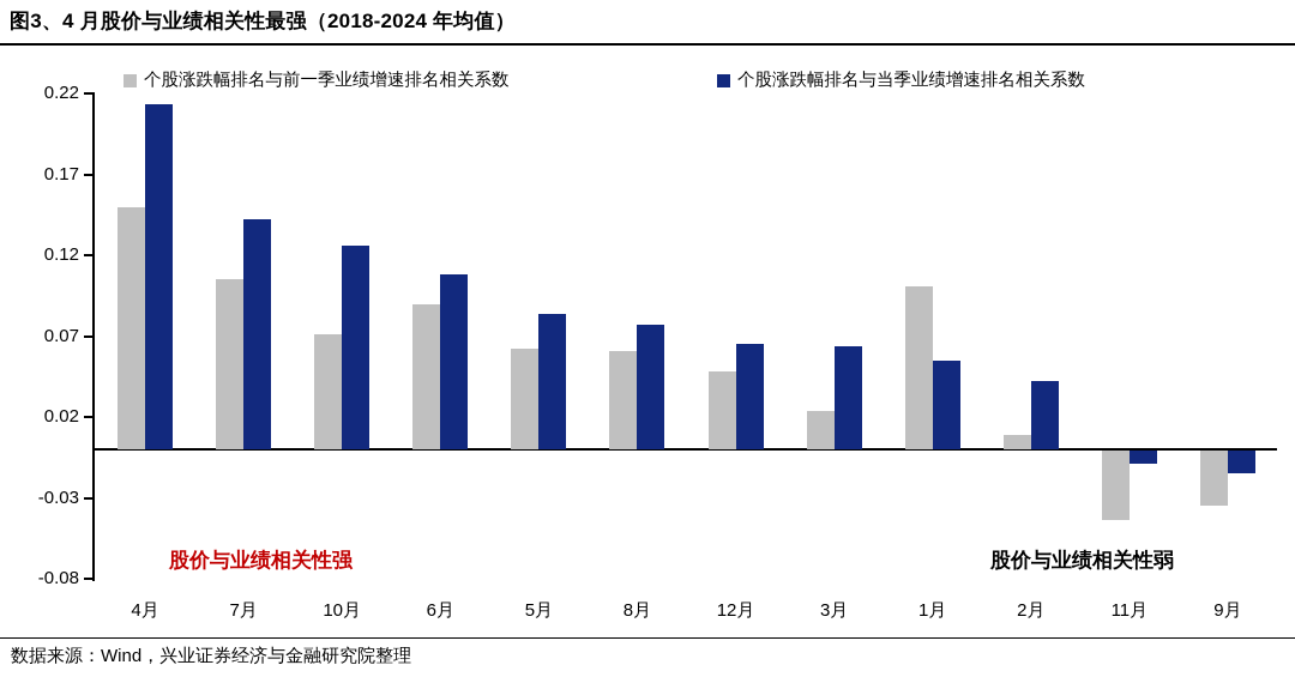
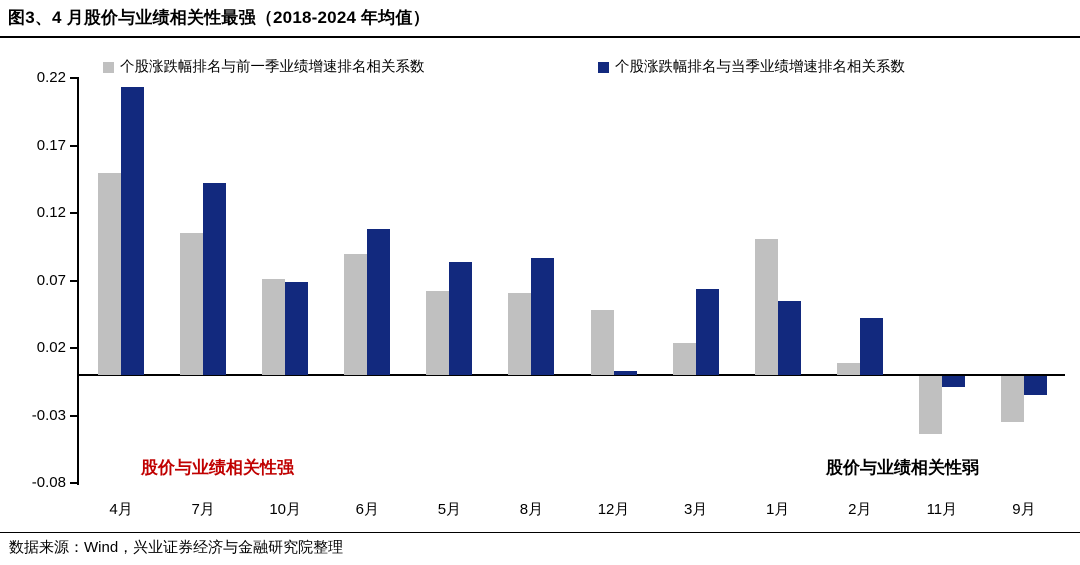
个股涨跌幅排名与当季业绩增速排名相关系数/10月: 0.126 -> 0.069
个股涨跌幅排名与当季业绩增速排名相关系数/8月: 0.077 -> 0.087
个股涨跌幅排名与当季业绩增速排名相关系数/12月: 0.065 -> 0.003
